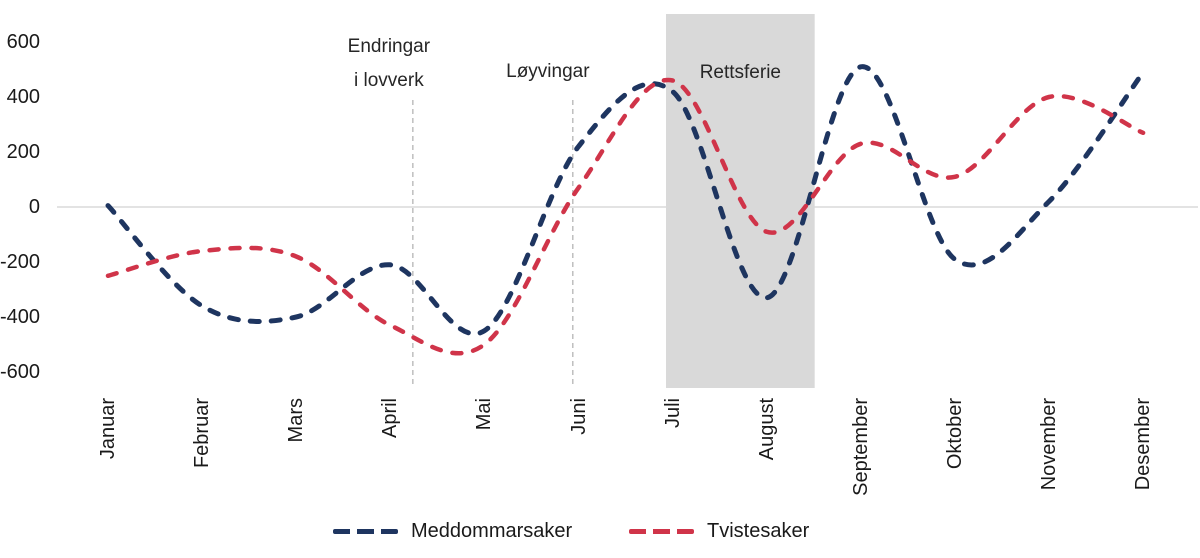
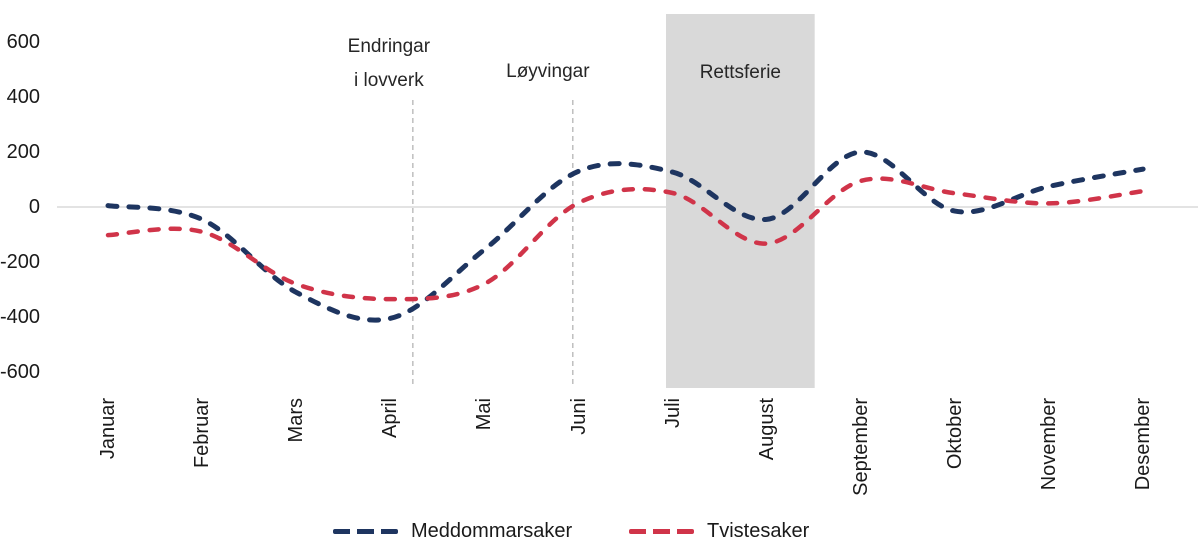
Tvistesaker/Januar: -250 -> -100
Meddommarsaker/Februar: -360 -> -40
Tvistesaker/Februar: -160 -> -90
Meddommarsaker/Mars: -400 -> -310
Tvistesaker/Mars: -180 -> -280
Meddommarsaker/April: -210 -> -400
Tvistesaker/April: -430 -> -340
Meddommarsaker/Mai: -450 -> -160
Tvistesaker/Mai: -500 -> -280
Meddommarsaker/Juni: 220 -> 130
Tvistesaker/Juni: 70 -> 20
Meddommarsaker/Juli: 420 -> 130
Tvistesaker/Juli: 460 -> 50
Meddommarsaker/August: -330 -> -40
Tvistesaker/August: -90 -> -130
Meddommarsaker/September: 510 -> 200
Tvistesaker/September: 230 -> 100
Meddommarsaker/Oktober: -190 -> -20
Tvistesaker/Oktober: 110 -> 50
Meddommarsaker/November: 20 -> 80
Tvistesaker/November: 400 -> 10
Meddommarsaker/Desember: 490 -> 140
Tvistesaker/Desember: 270 -> 60
